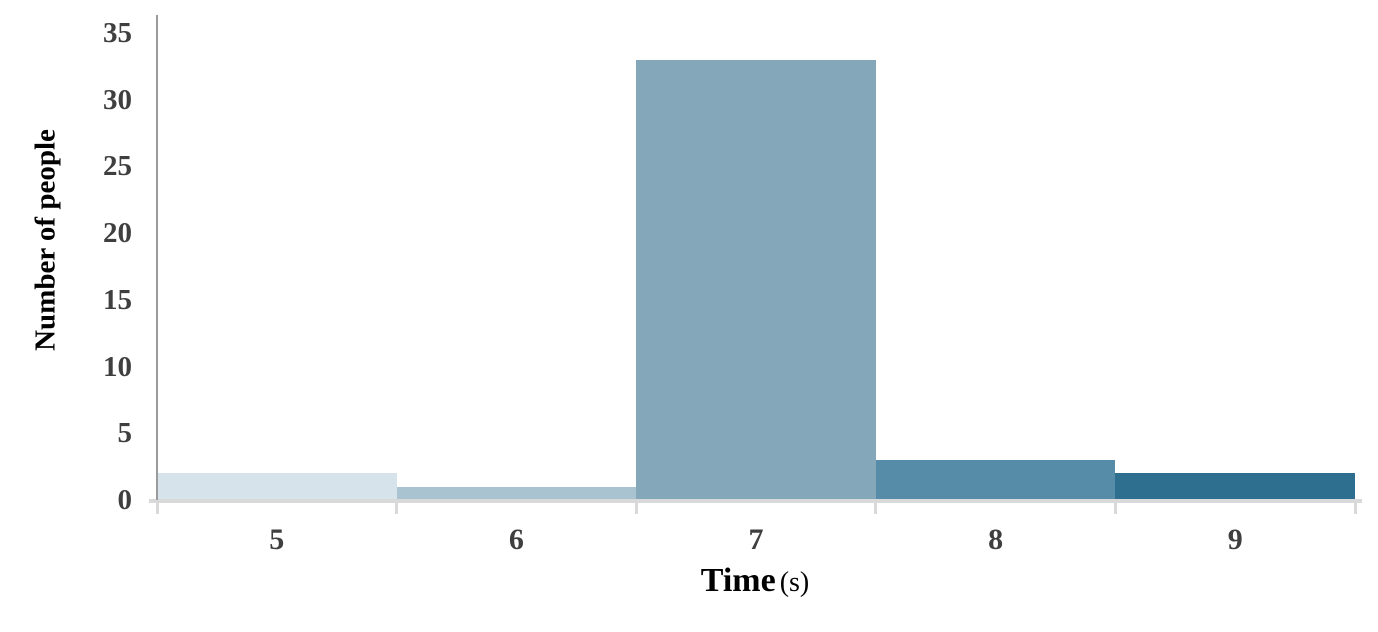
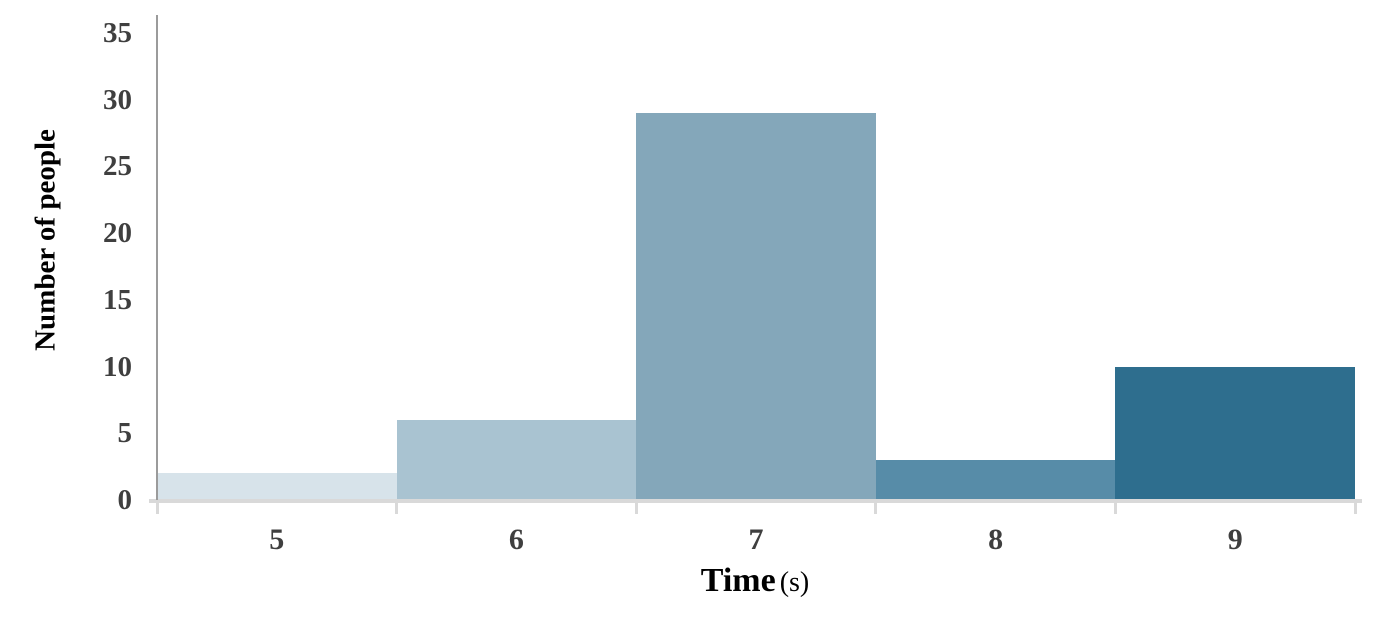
6: 1 -> 6
7: 33 -> 29
9: 2 -> 10
